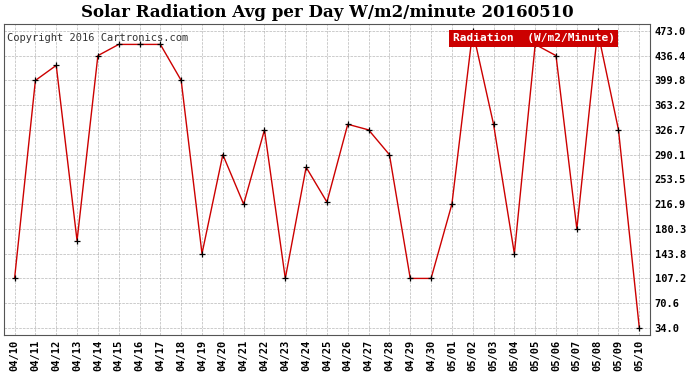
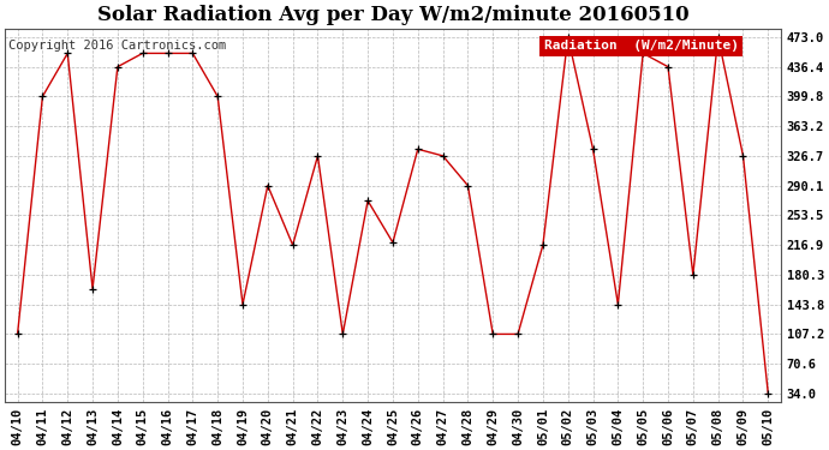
04/12: 422 -> 453
